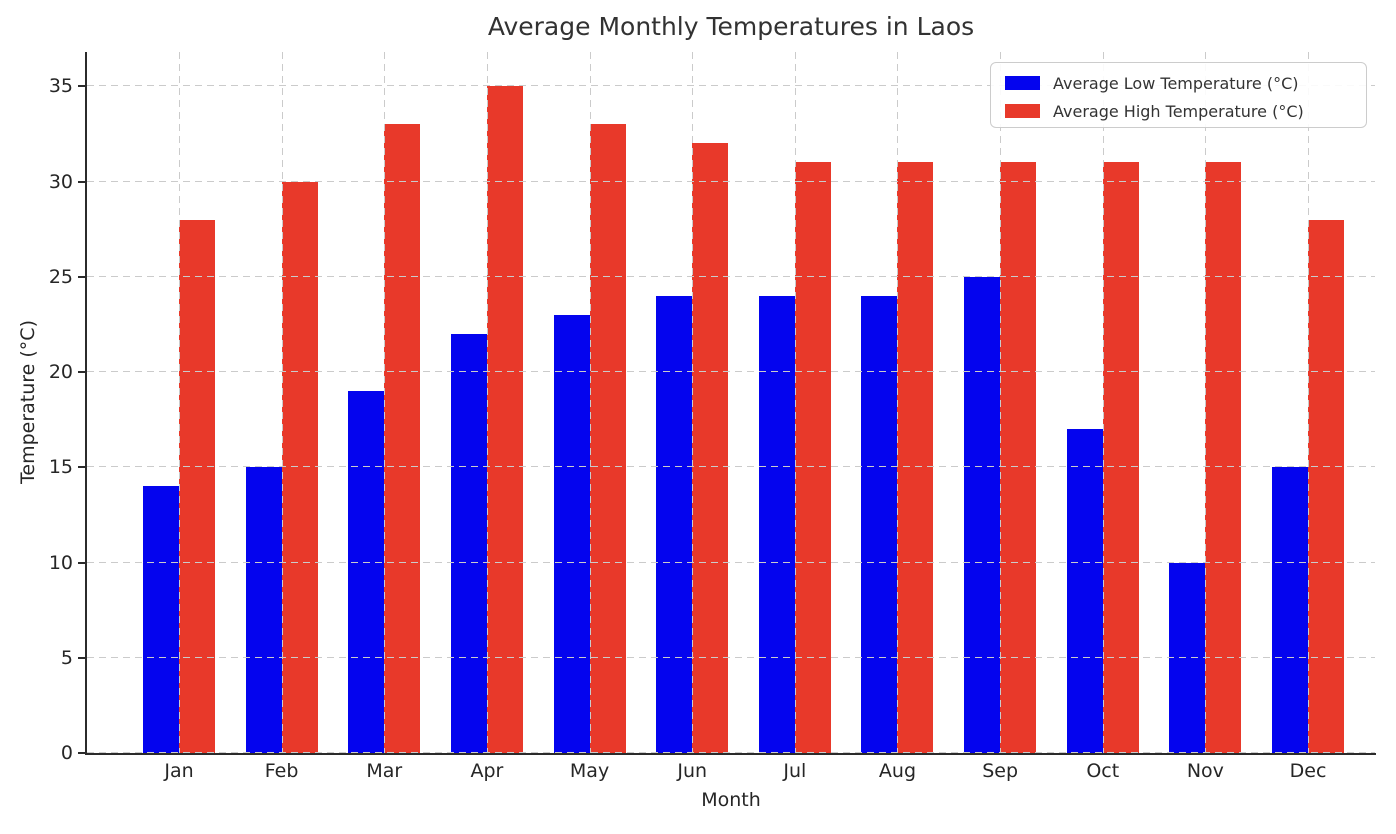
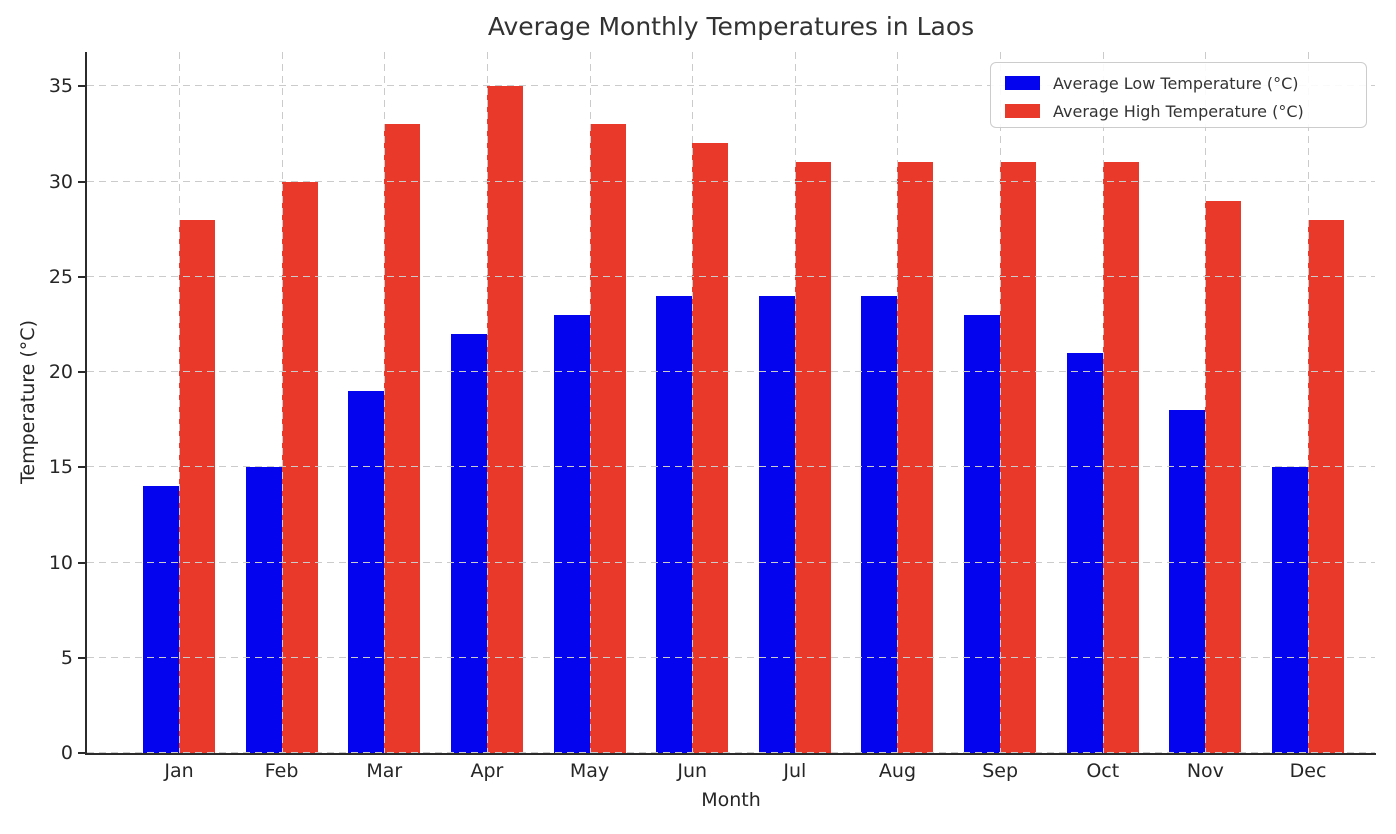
Average Low Temperature (°C)/Sep: 25 -> 23
Average Low Temperature (°C)/Oct: 17 -> 21
Average Low Temperature (°C)/Nov: 10 -> 18
Average High Temperature (°C)/Nov: 31 -> 29
